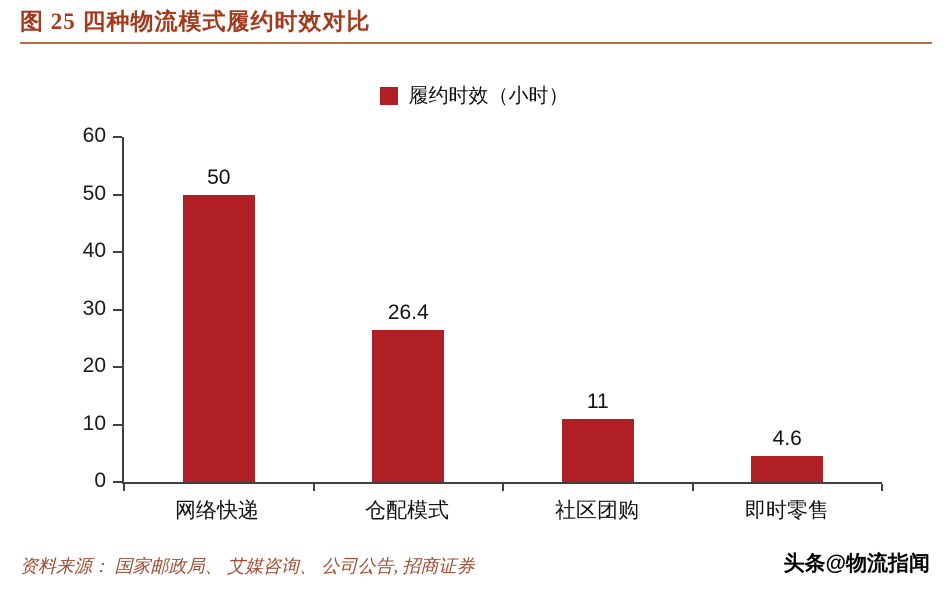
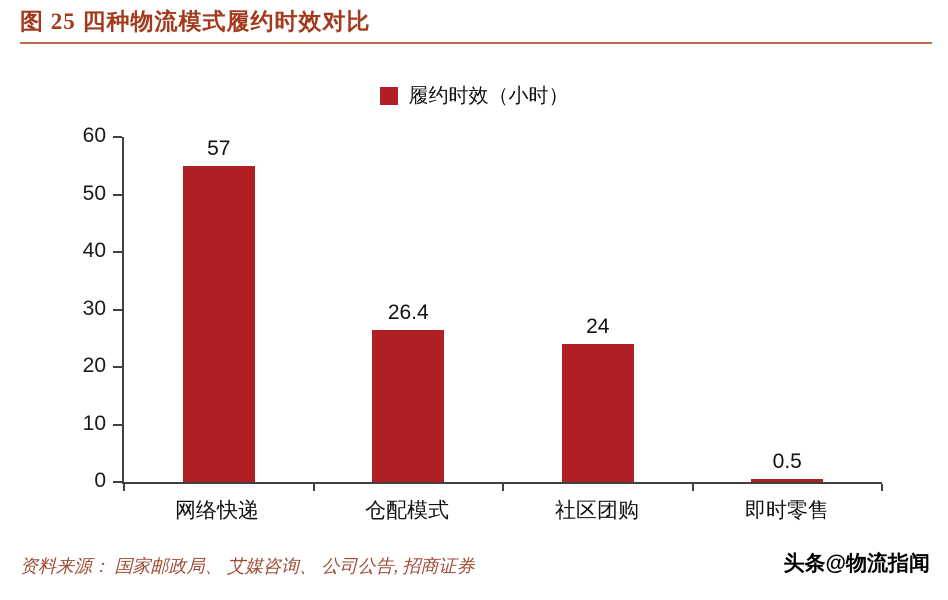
网络快递: 50 -> 57
社区团购: 11 -> 24
即时零售: 4.6 -> 0.5
